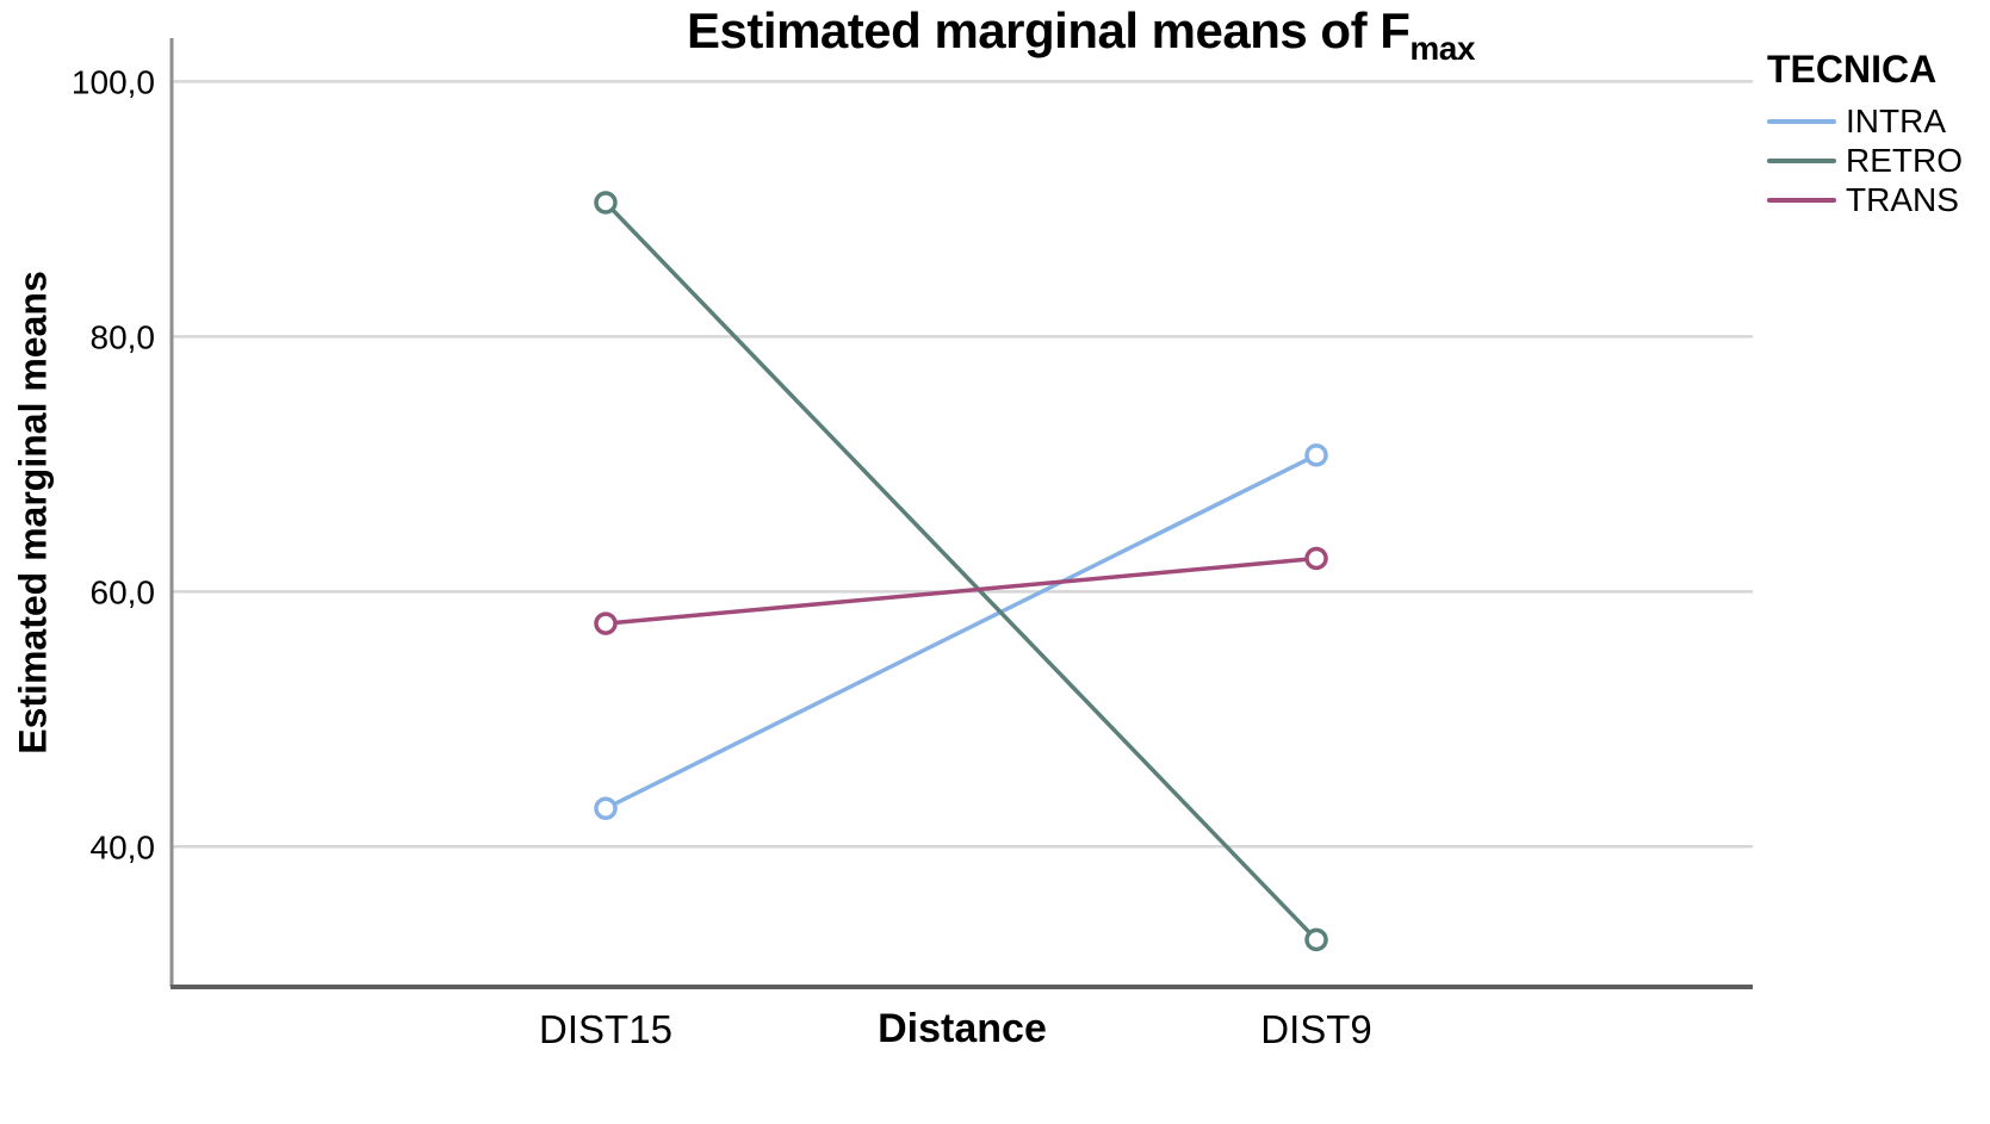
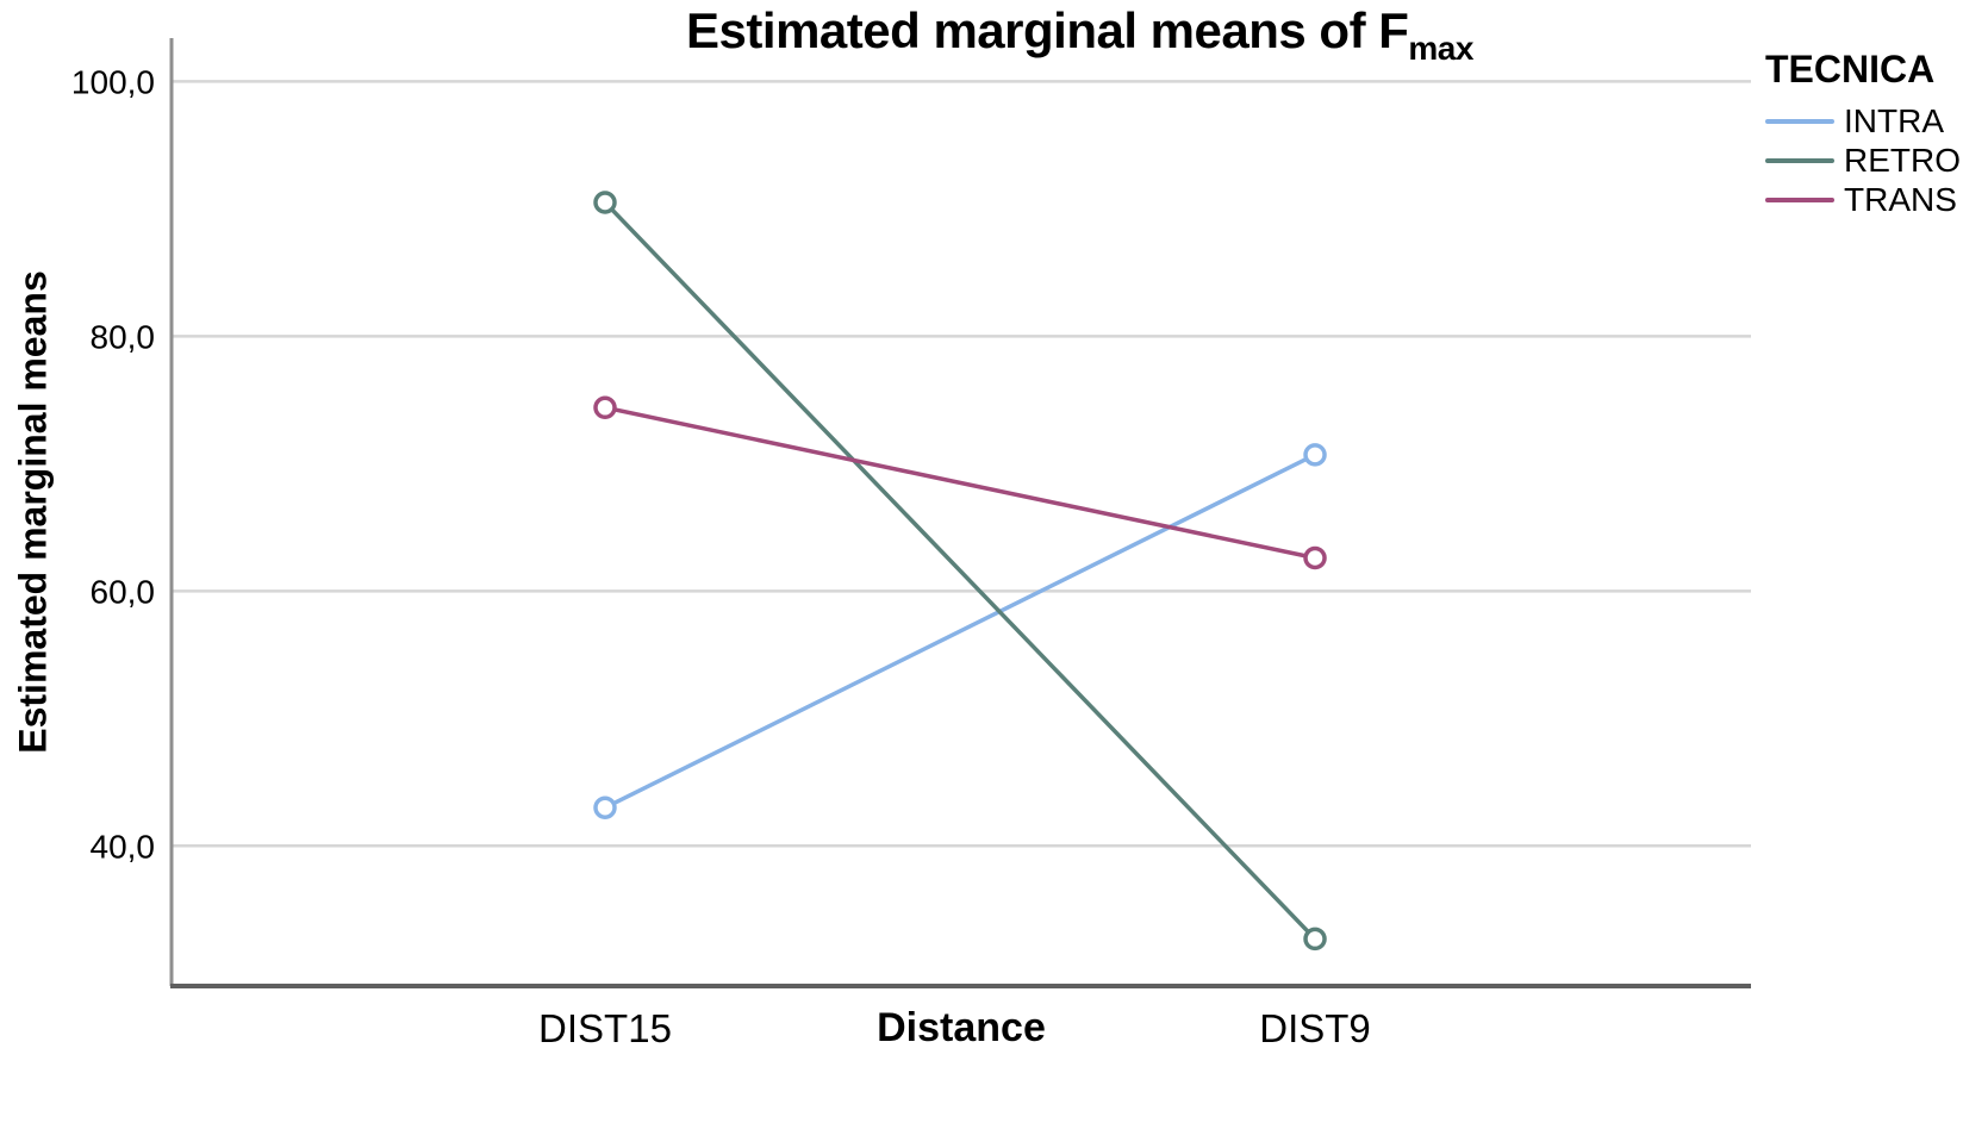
TRANS/DIST15: 57,5 -> 74,4
